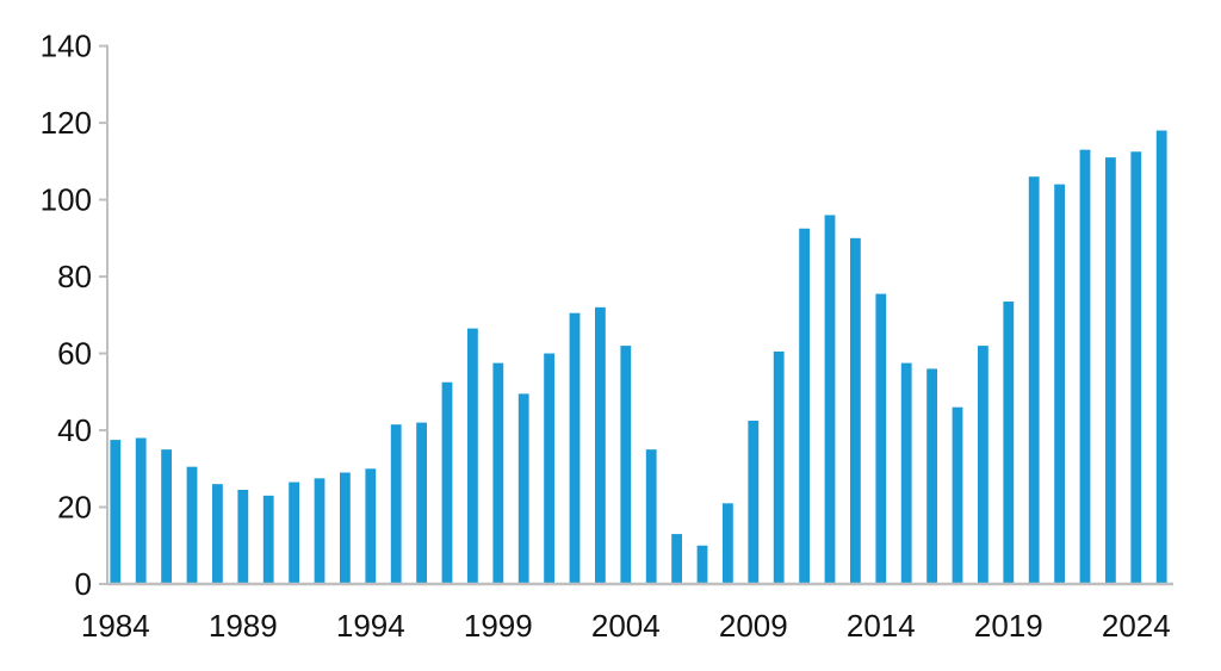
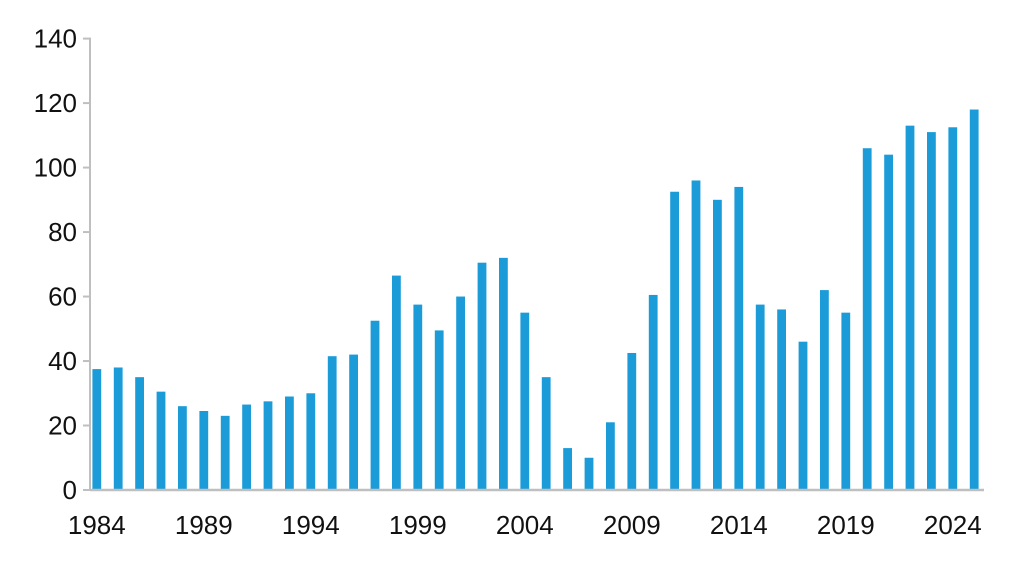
2004: 62 -> 55
2014: 76 -> 94
2019: 74 -> 55
